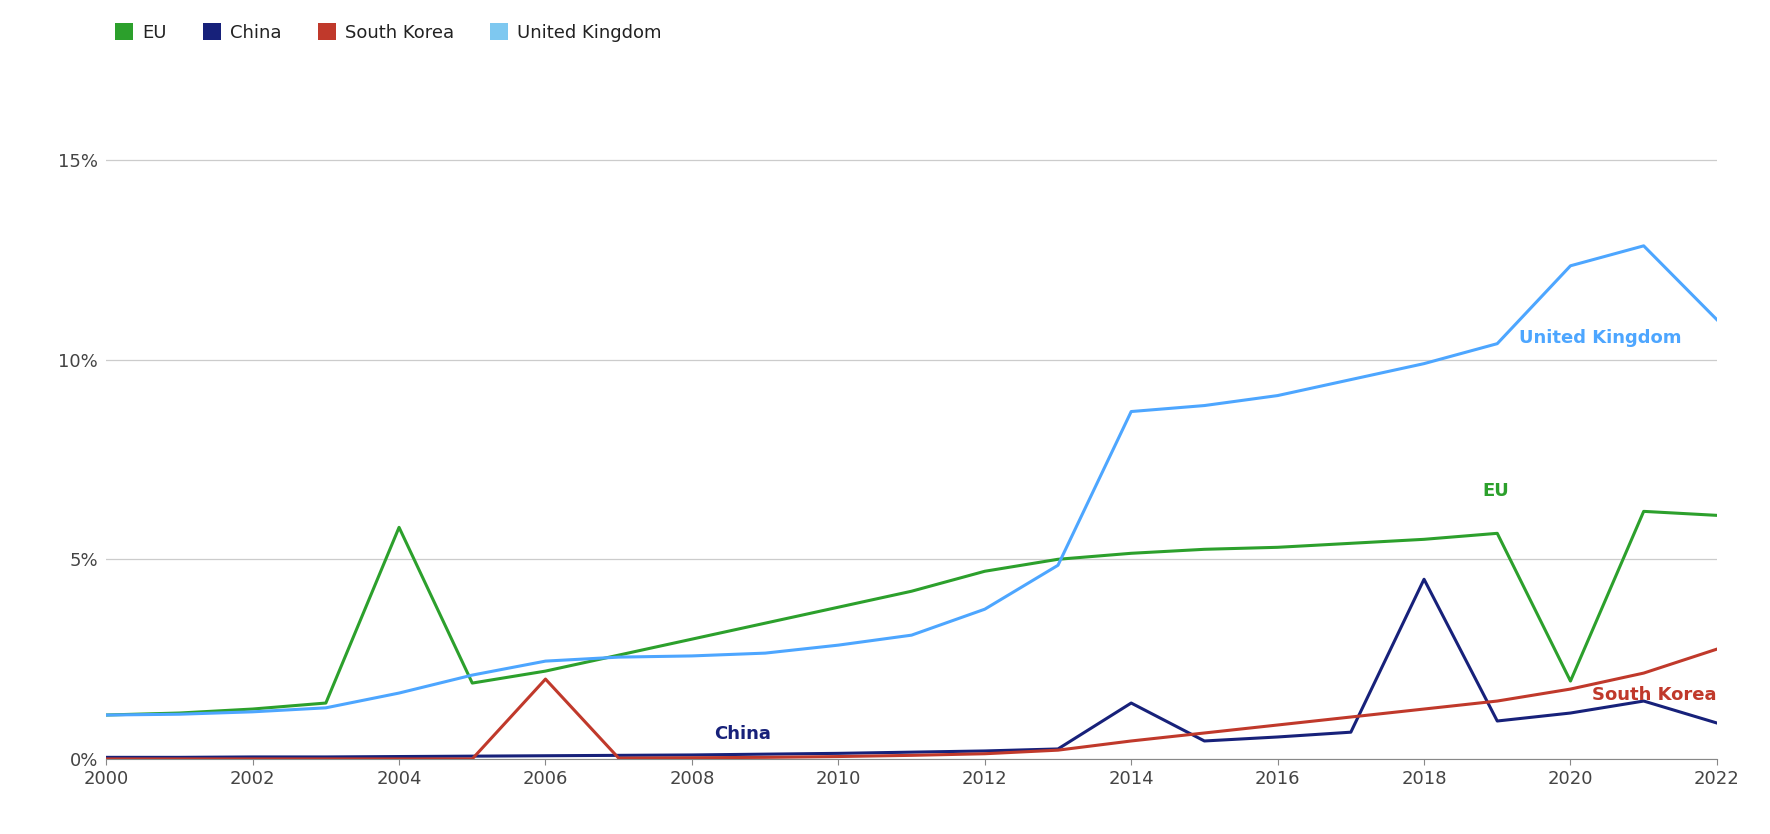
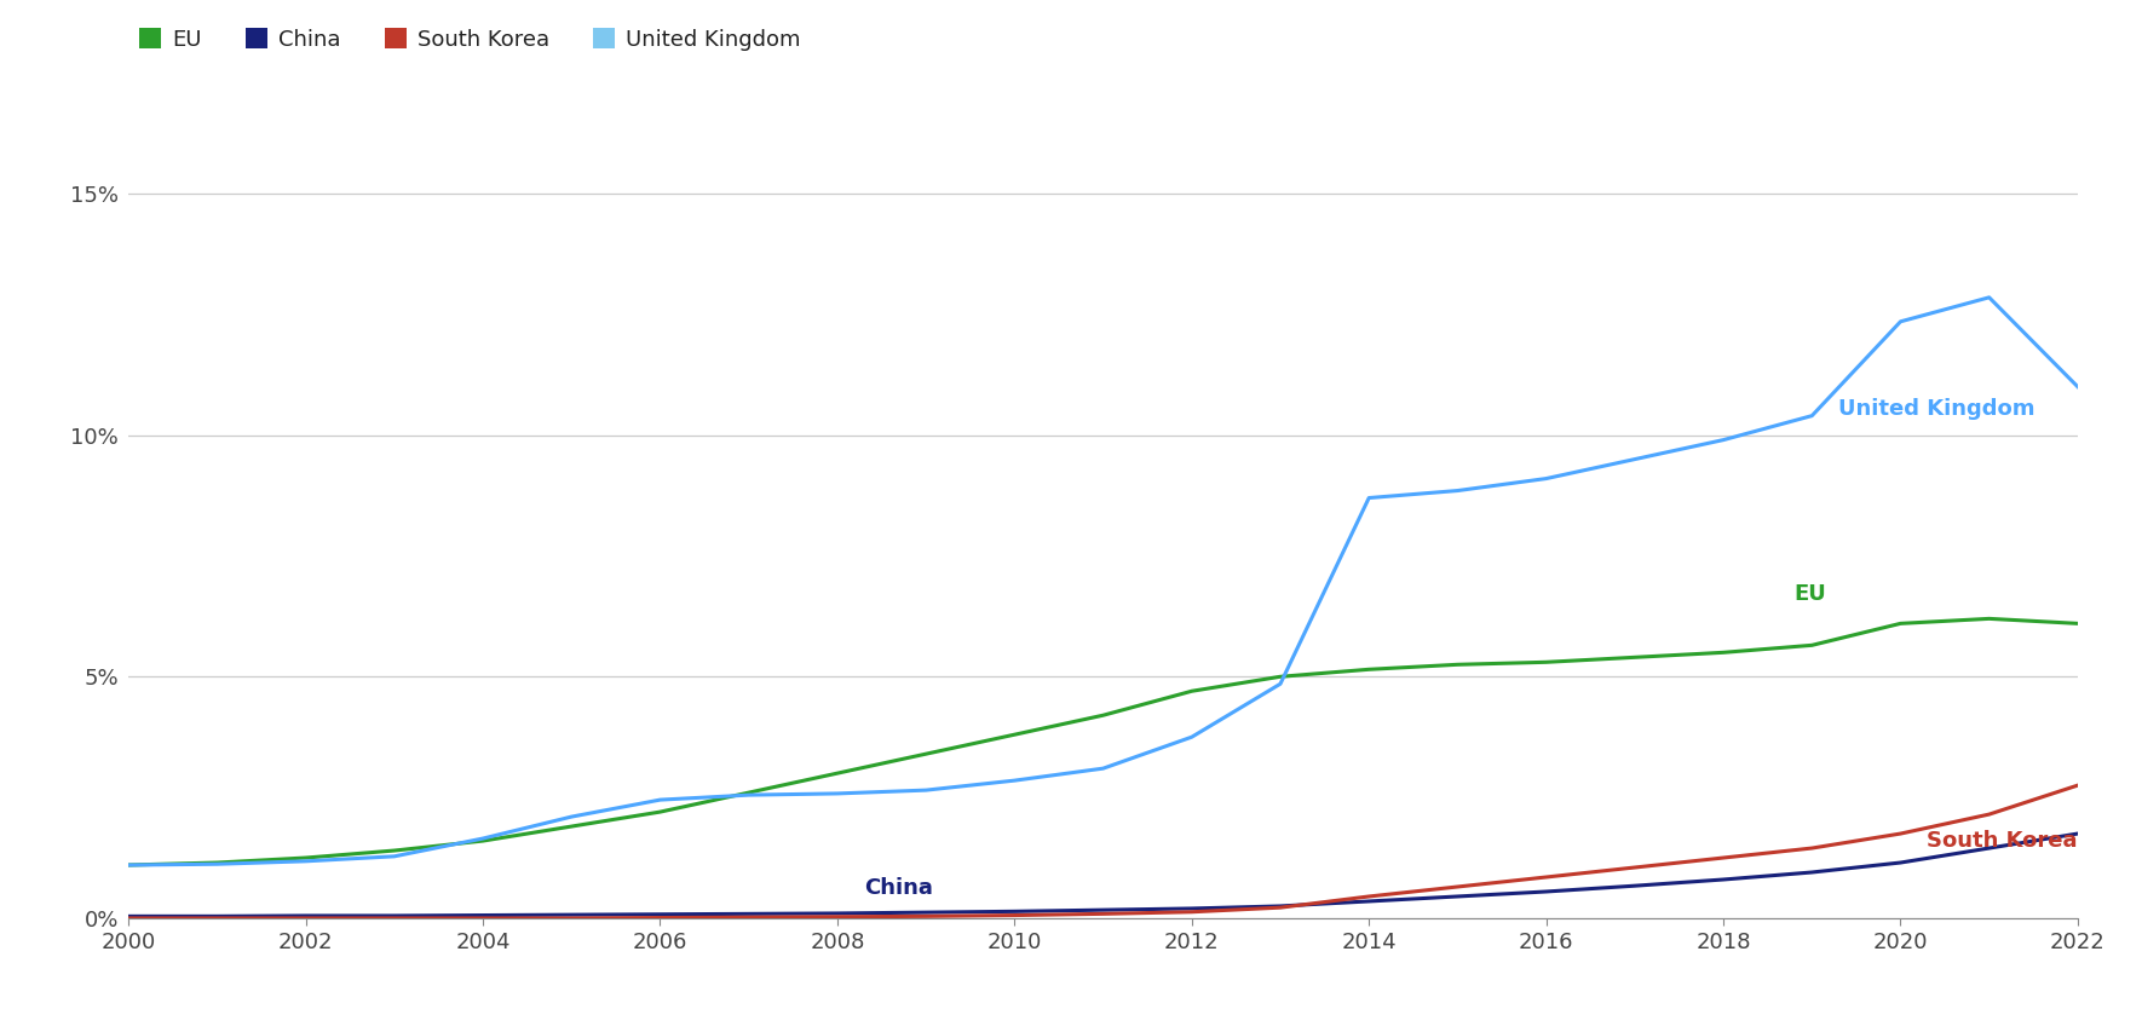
EU/2004: 5.80% -> 1.60%
South Korea/2006: 2.00% -> 0.01%
China/2014: 1.40% -> 0.35%
China/2018: 4.50% -> 0.80%
EU/2020: 1.95% -> 6.10%
China/2022: 0.90% -> 1.75%
